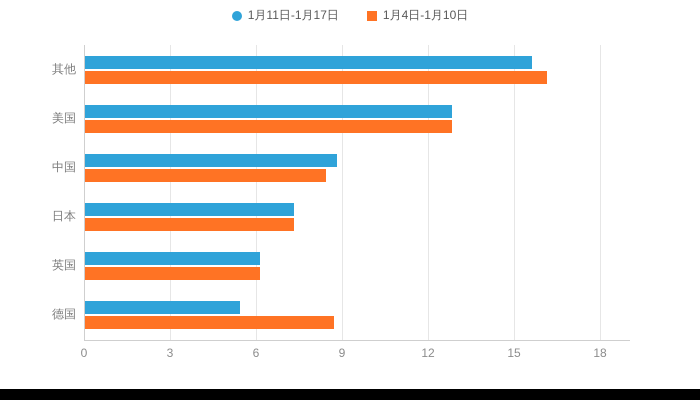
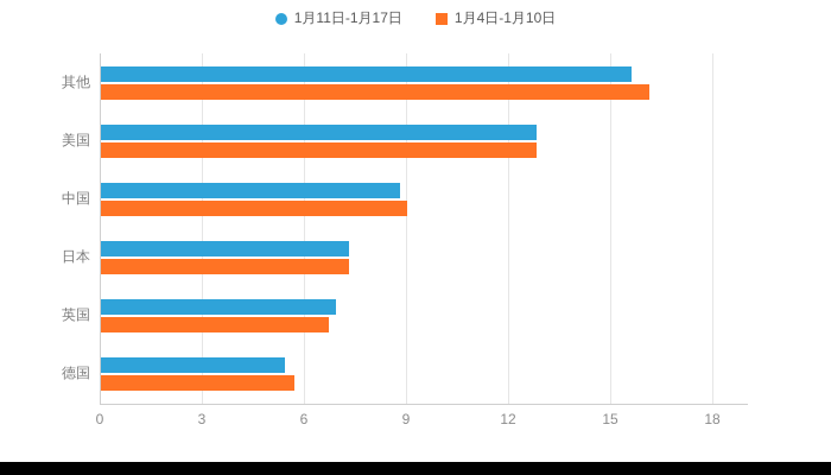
1月4日-1月10日/中国: 8.4 -> 9.0
1月11日-1月17日/英国: 6.1 -> 6.9
1月4日-1月10日/英国: 6.1 -> 6.7
1月4日-1月10日/德国: 8.7 -> 5.7
